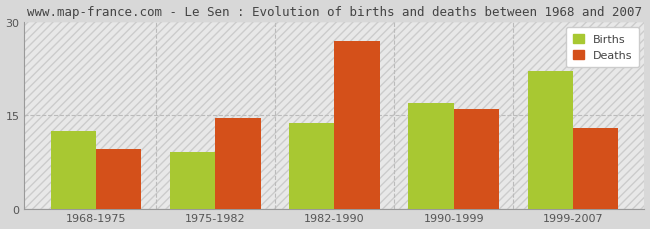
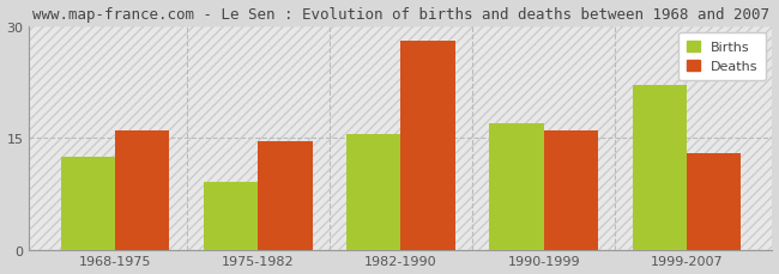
Deaths/1968-1975: 9.6 -> 16.0
Births/1982-1990: 13.8 -> 15.5
Deaths/1982-1990: 26.8 -> 28.0
